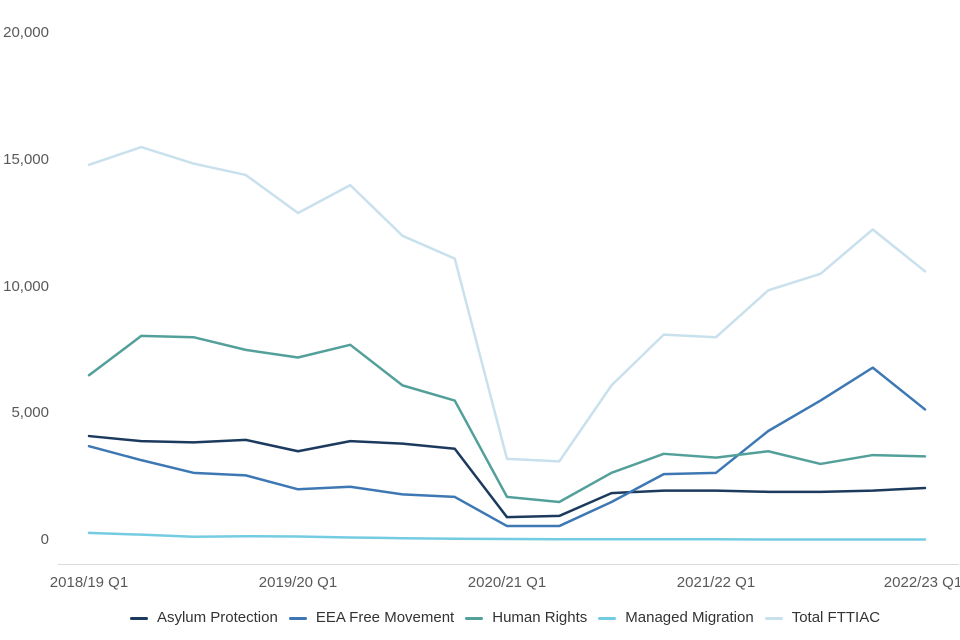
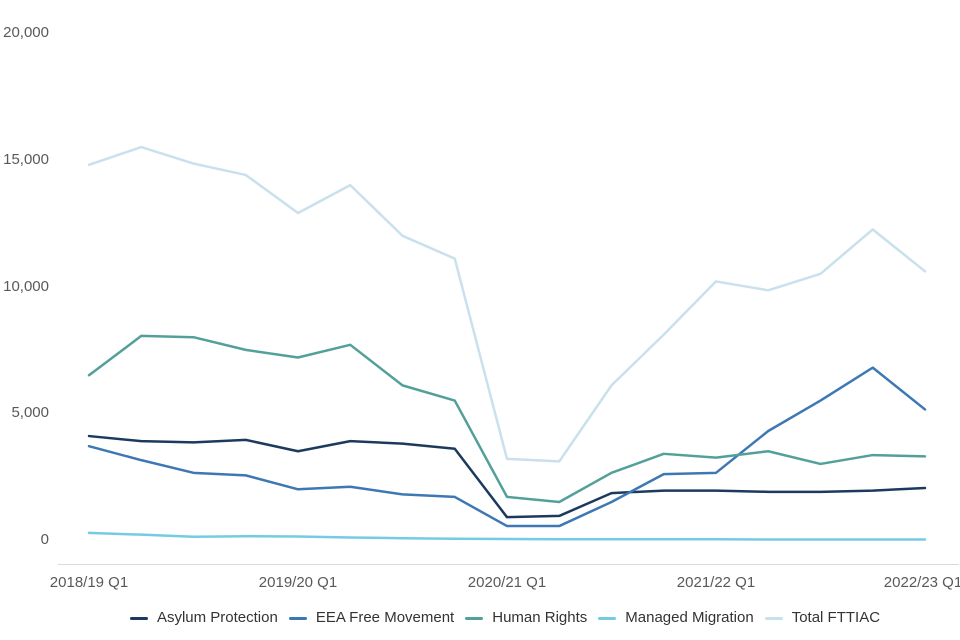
Total FTTIAC/2021/22 Q1: 8000 -> 10200
